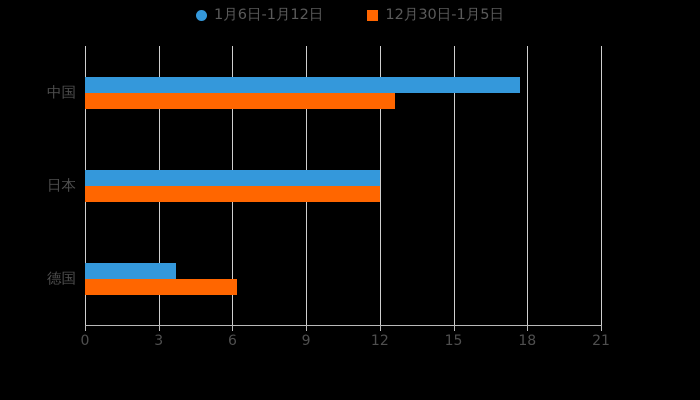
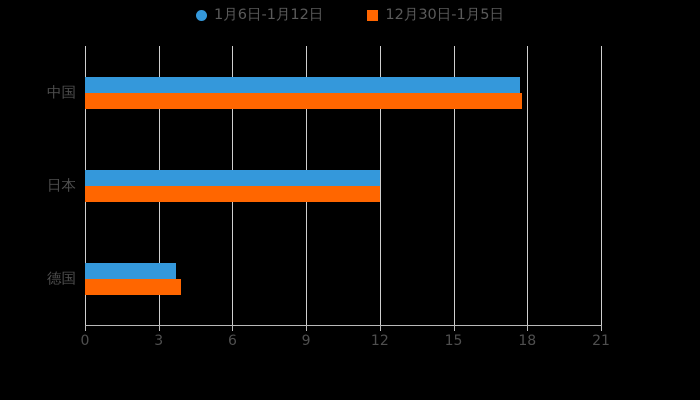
12月30日-1月5日/中国: 12.6 -> 17.8
12月30日-1月5日/德国: 6.2 -> 3.9
